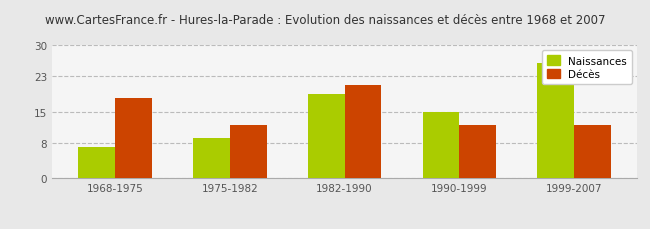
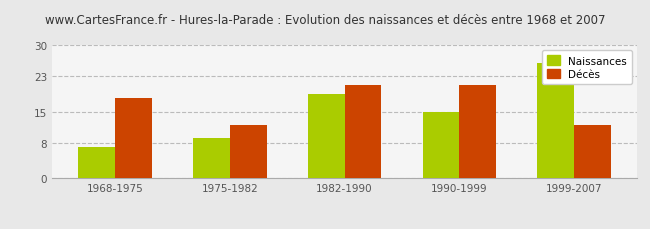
Décès/1990-1999: 12 -> 21
